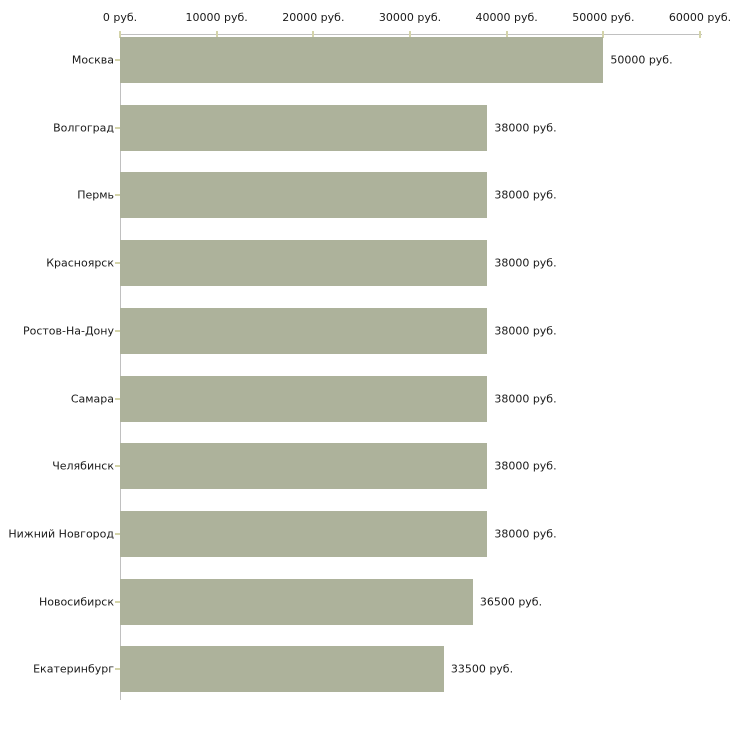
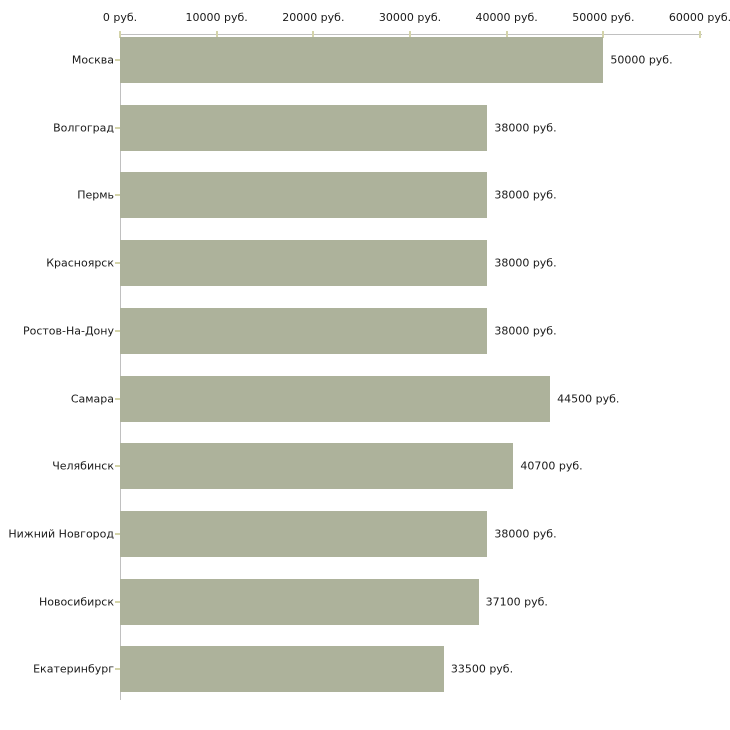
Самара: 38000 -> 44500
Челябинск: 38000 -> 40700
Новосибирск: 36500 -> 37100
